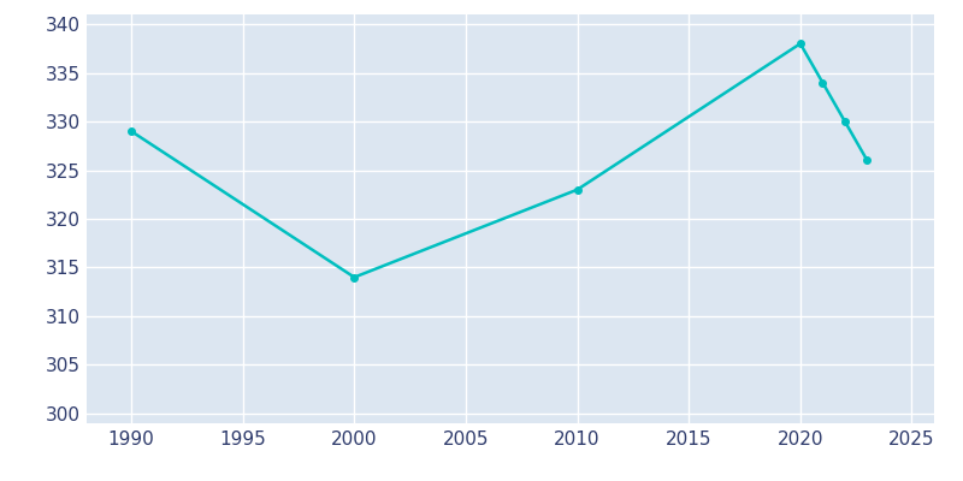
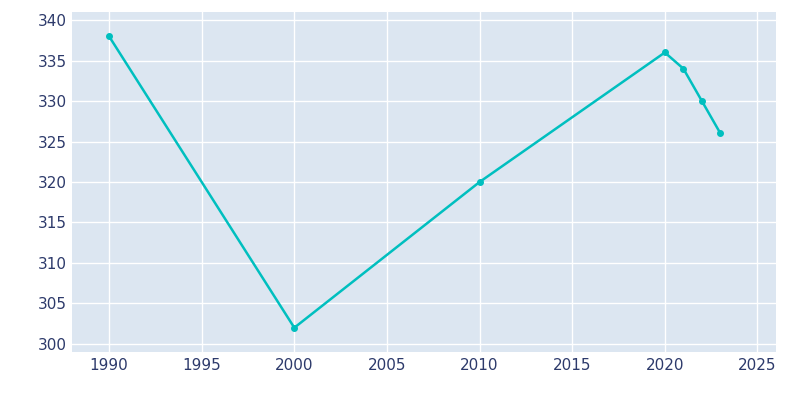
1990: 329 -> 338
2000: 314 -> 302
2010: 323 -> 320
2020: 338 -> 336
